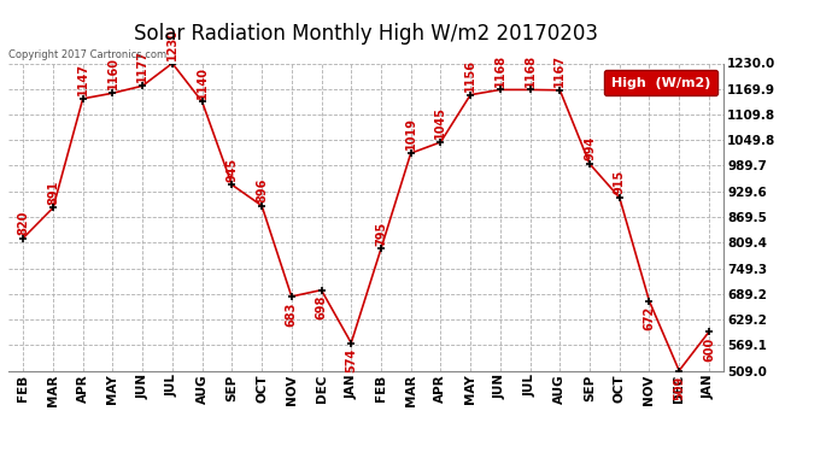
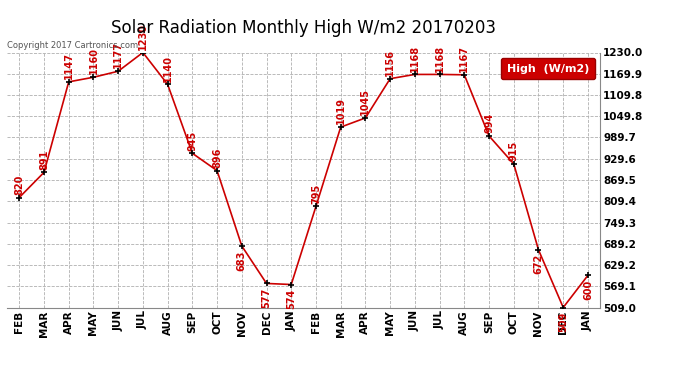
DEC: 698 -> 577
